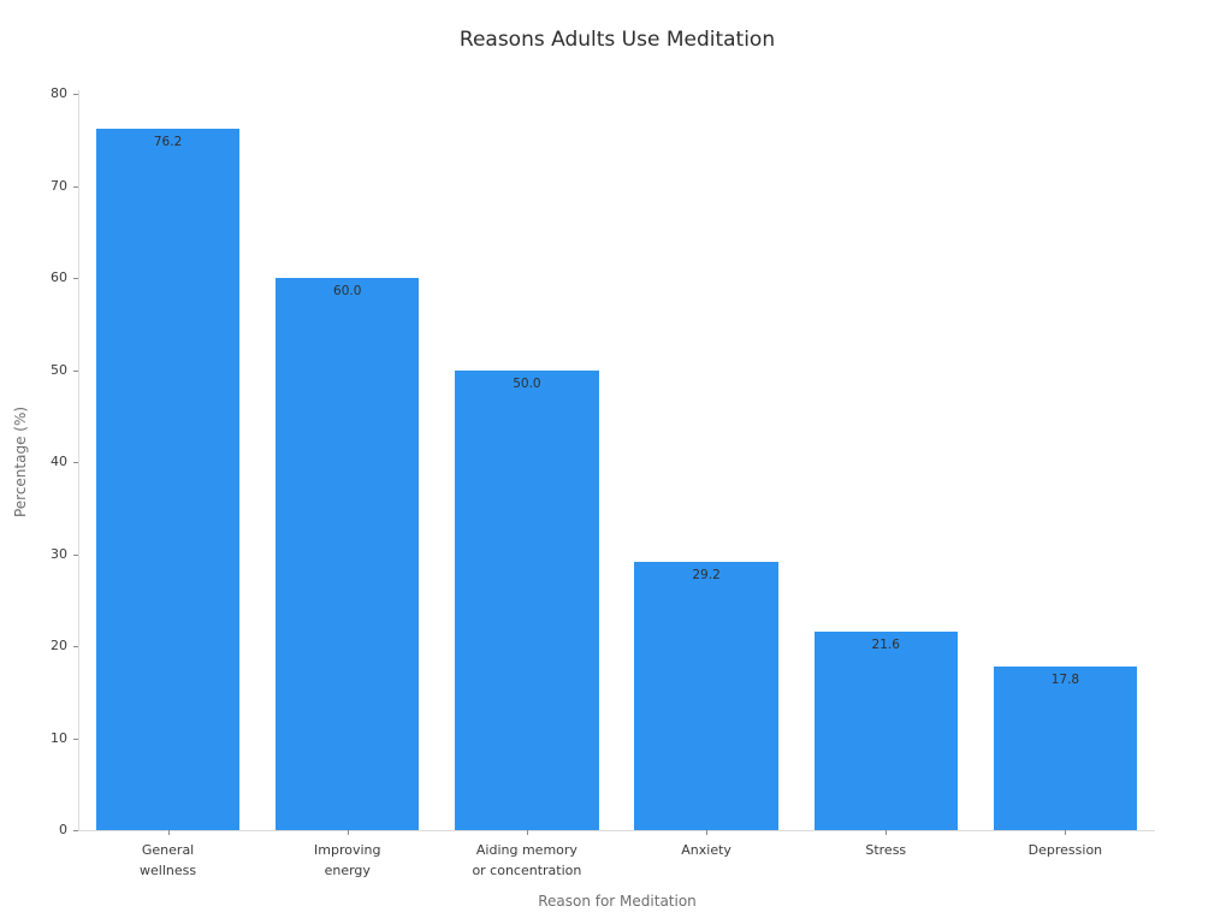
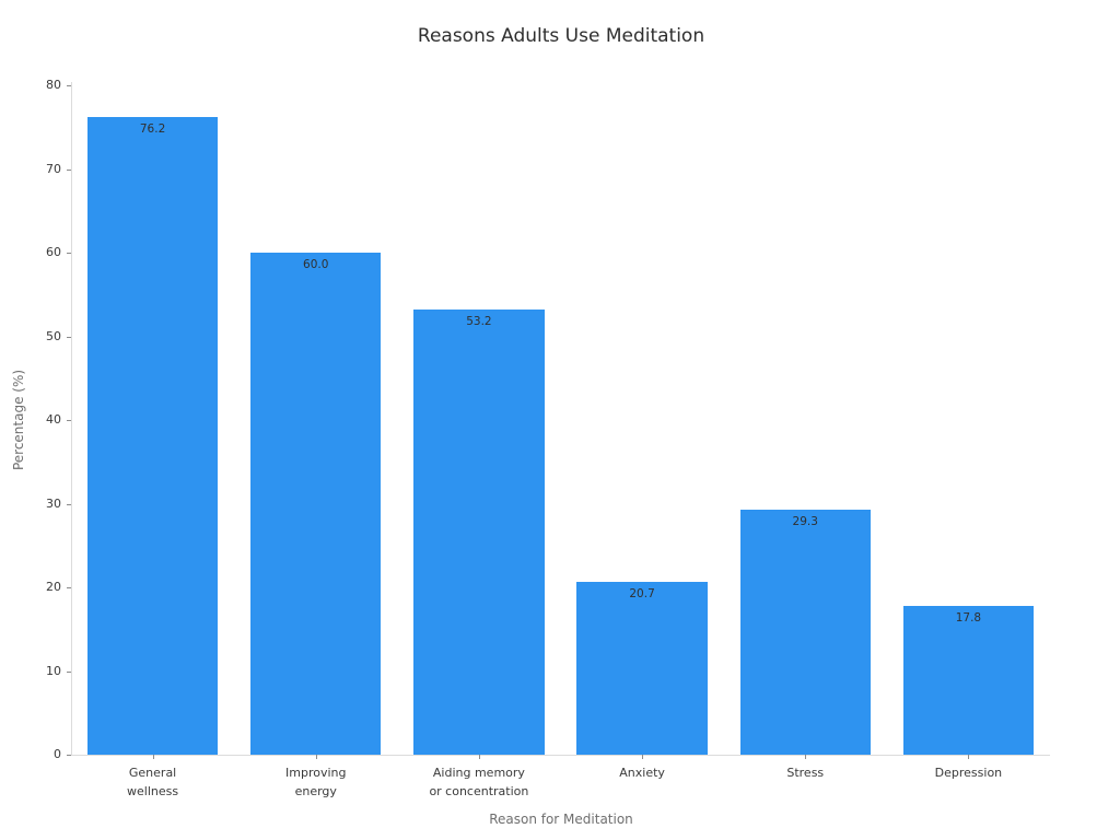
Aiding memory or concentration: 50.0 -> 53.2
Anxiety: 29.2 -> 20.7
Stress: 21.6 -> 29.3
